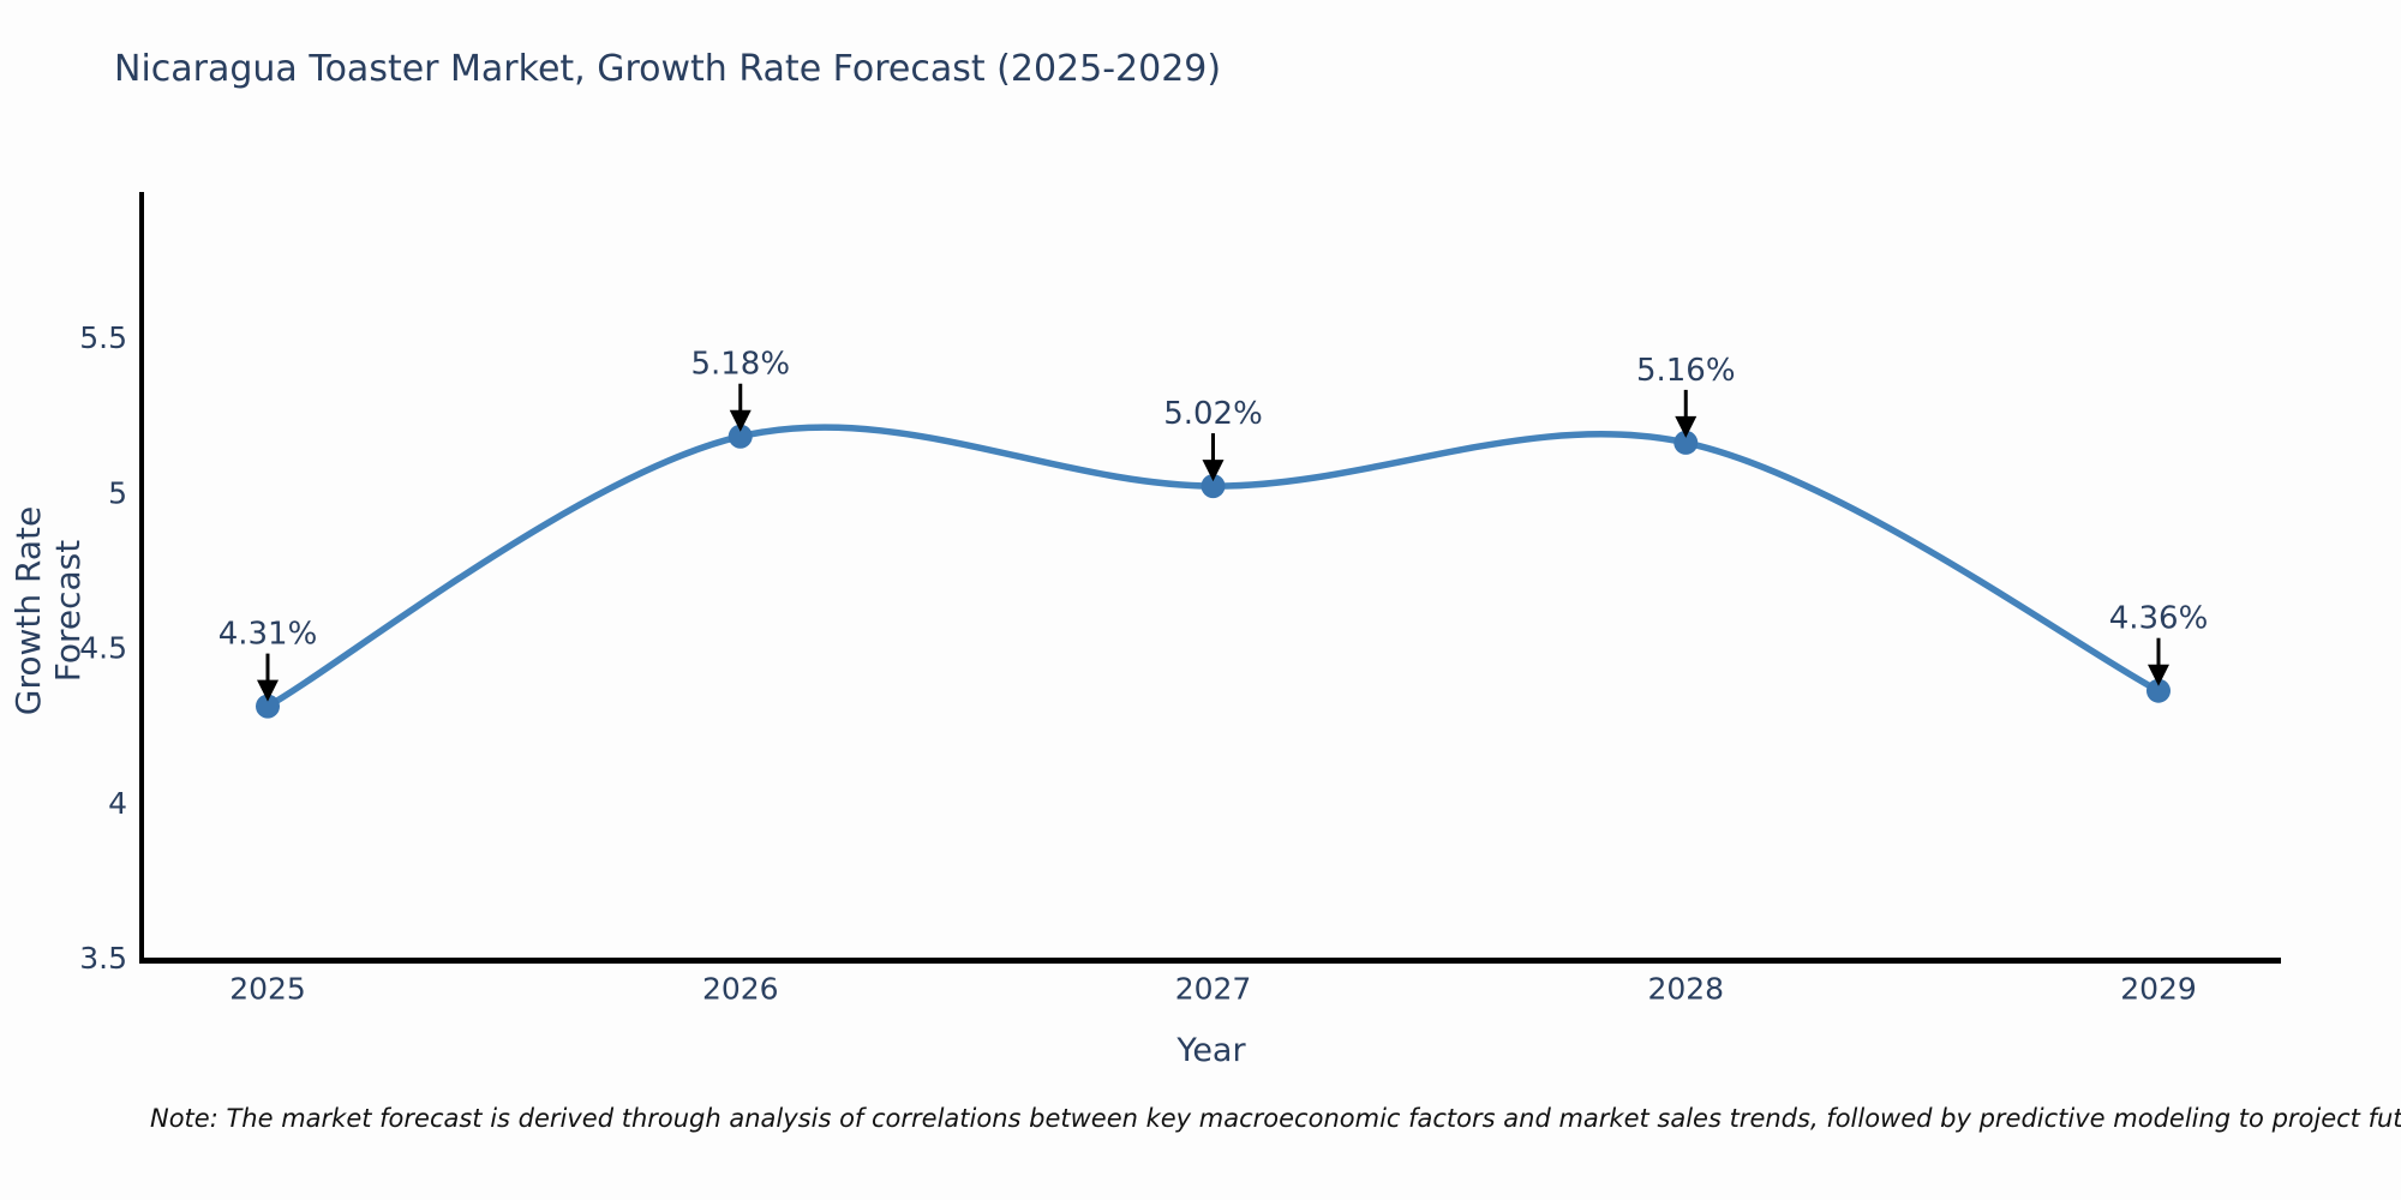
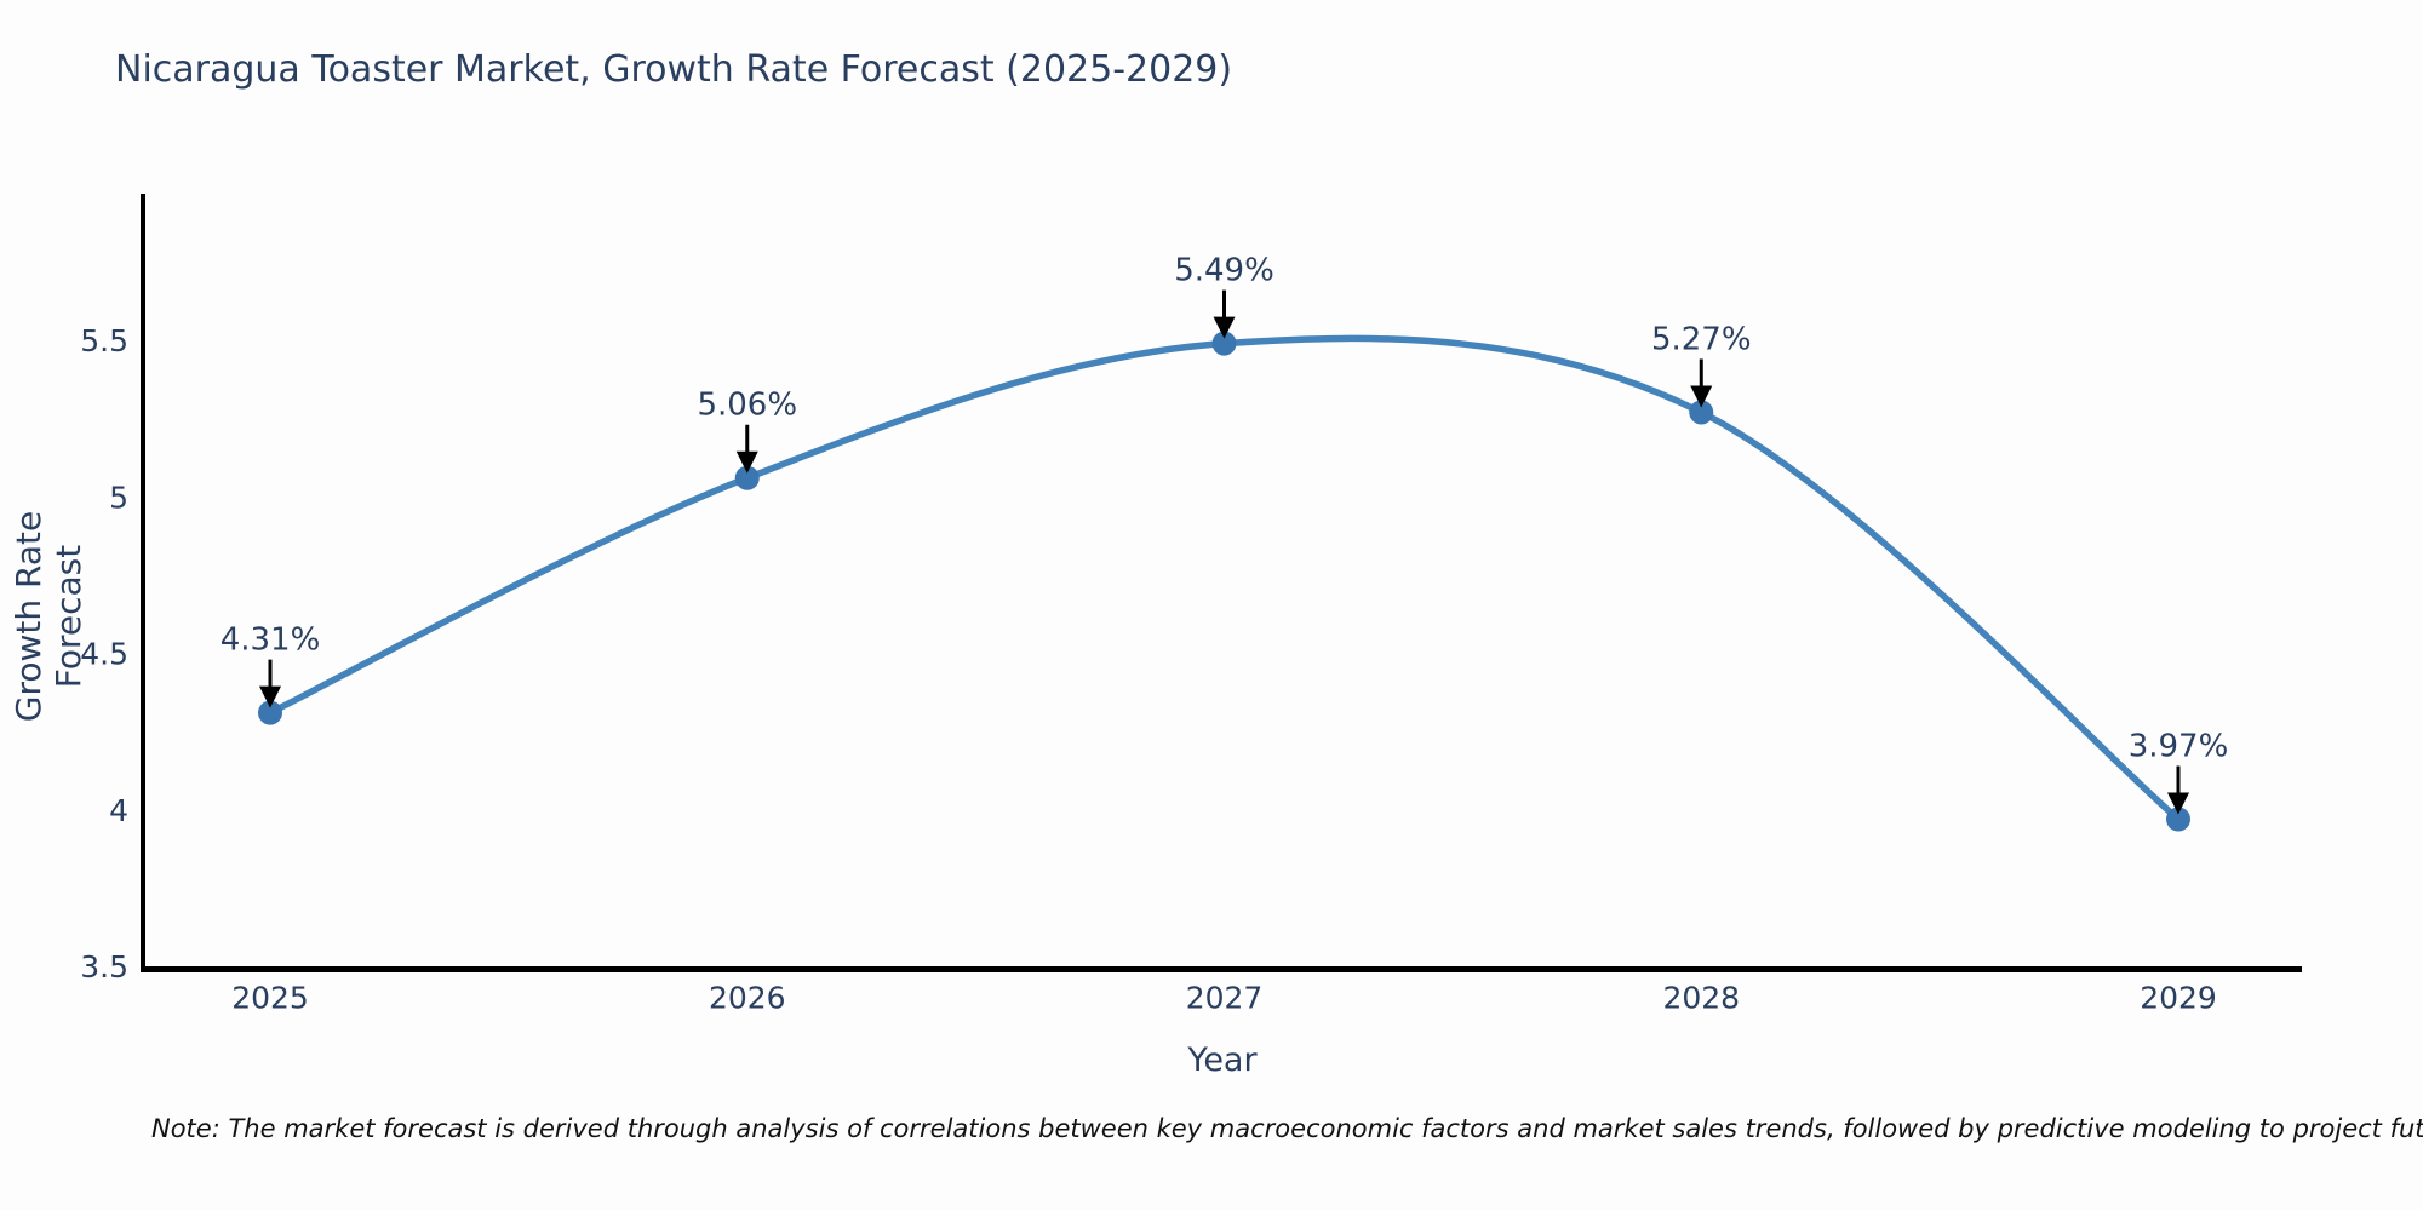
2026: 5.18% -> 5.06%
2027: 5.02% -> 5.49%
2028: 5.16% -> 5.27%
2029: 4.36% -> 3.97%
